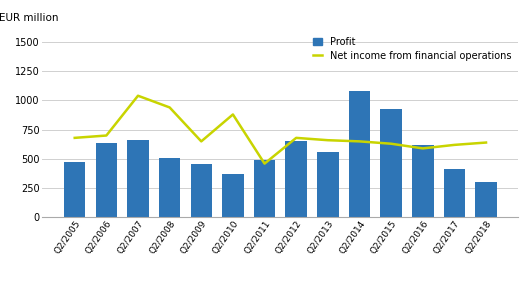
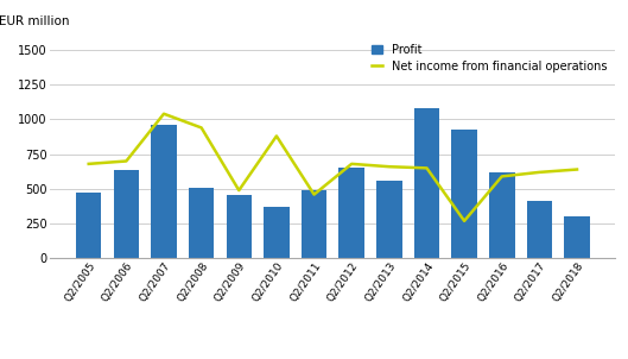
Profit/Q2/2007: 660 -> 960
Net income from financial operations/Q2/2009: 650 -> 490
Net income from financial operations/Q2/2015: 630 -> 270
